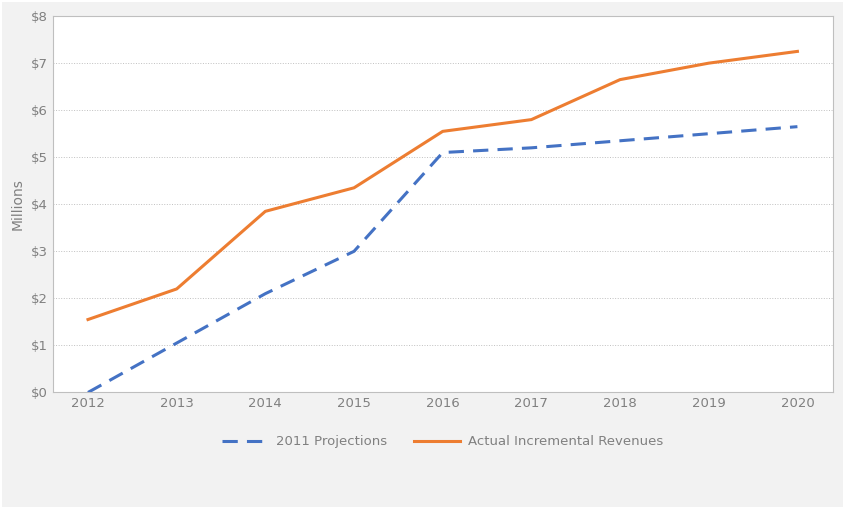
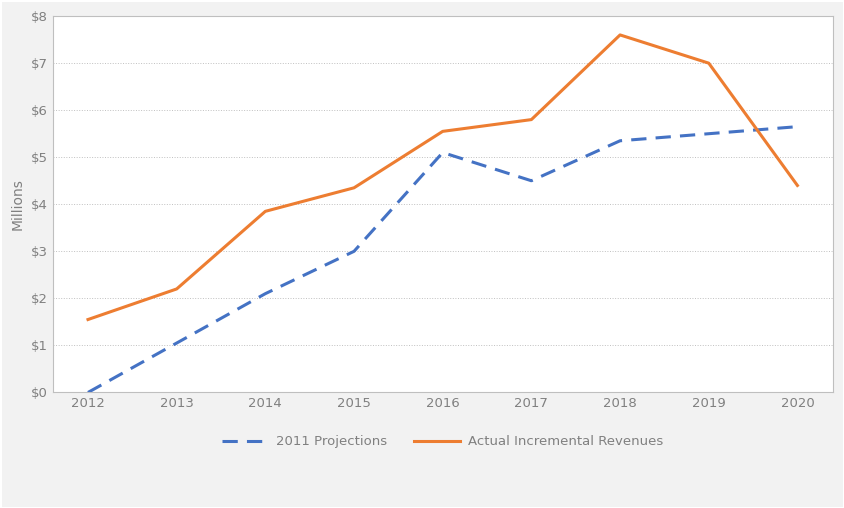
2011 Projections/2017: $5.20 -> $4.50
Actual Incremental Revenues/2018: $6.65 -> $7.60
Actual Incremental Revenues/2020: $7.25 -> $4.40
